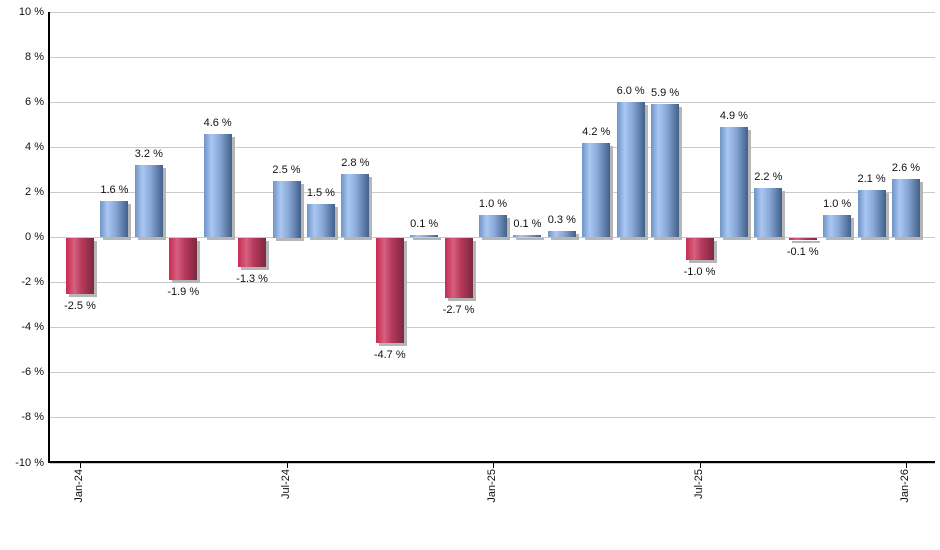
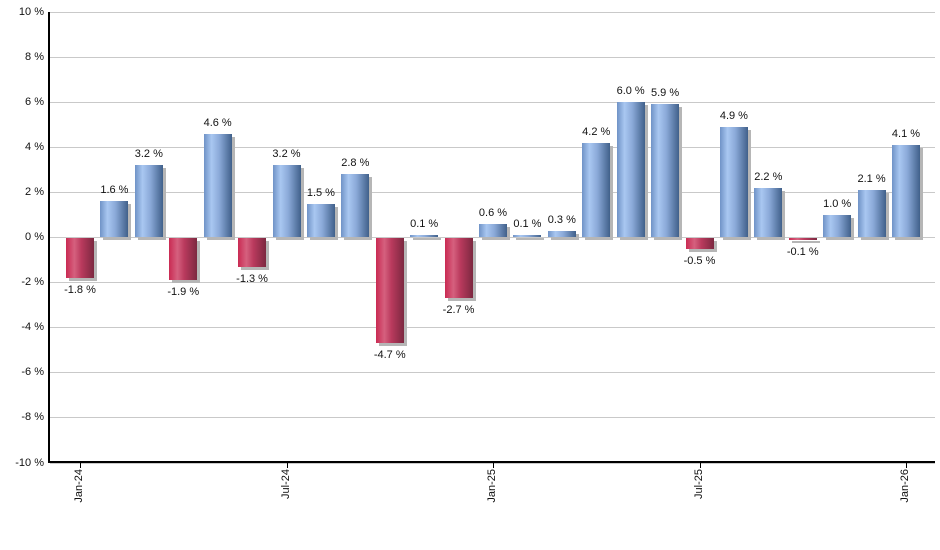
Jan-24: -2.5 -> -1.8
Jul-24: 2.5 -> 3.2
Jan-25: 1.0 -> 0.6
Jul-25: -1.0 -> -0.5
Jan-26: 2.6 -> 4.1
